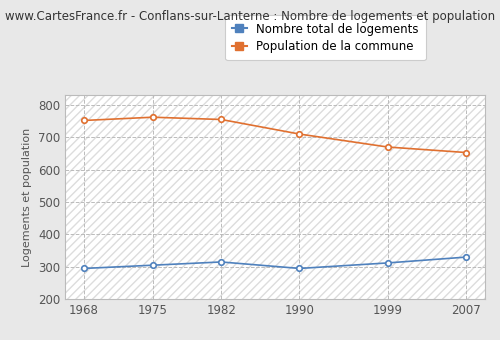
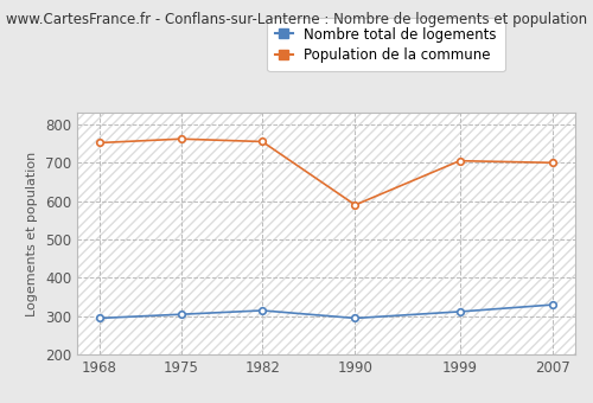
Population de la commune/1990: 710 -> 590
Population de la commune/1999: 670 -> 705
Population de la commune/2007: 653 -> 700
